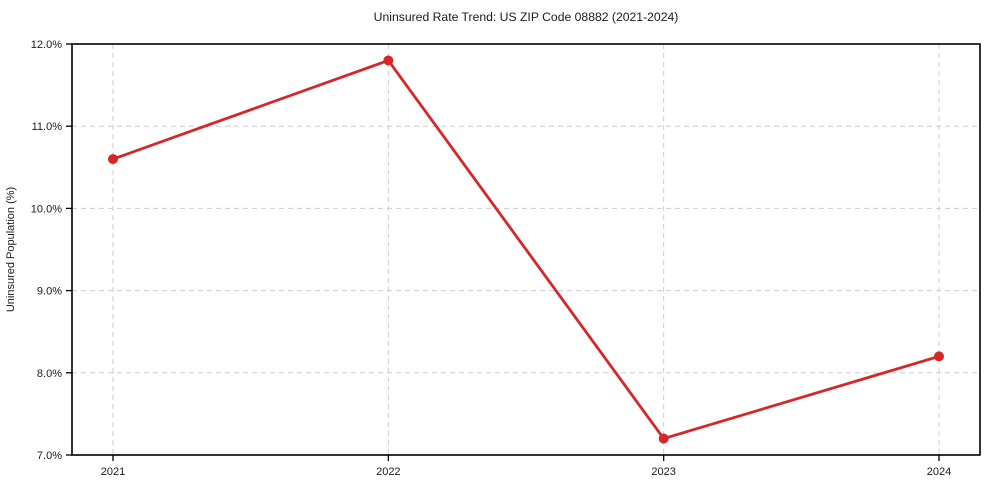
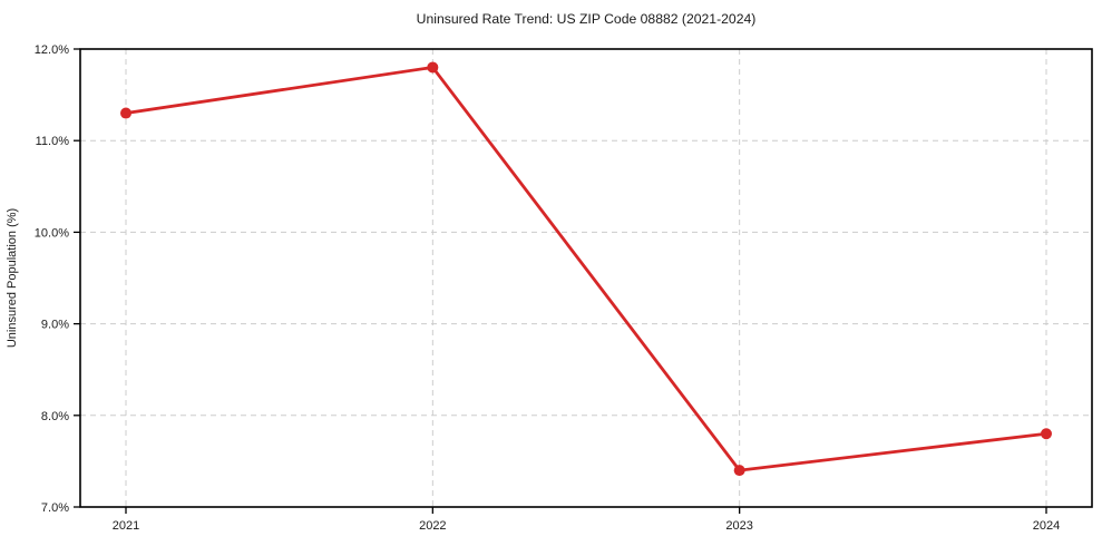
2021: 10.6% -> 11.3%
2023: 7.2% -> 7.4%
2024: 8.2% -> 7.8%
